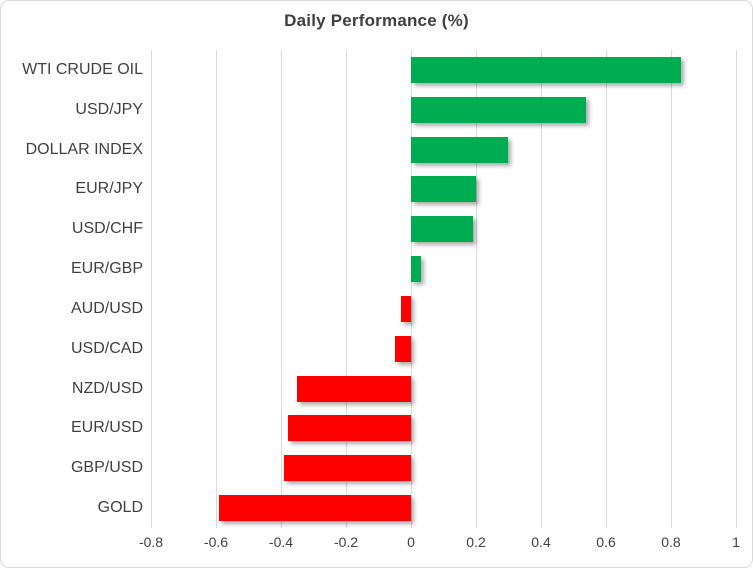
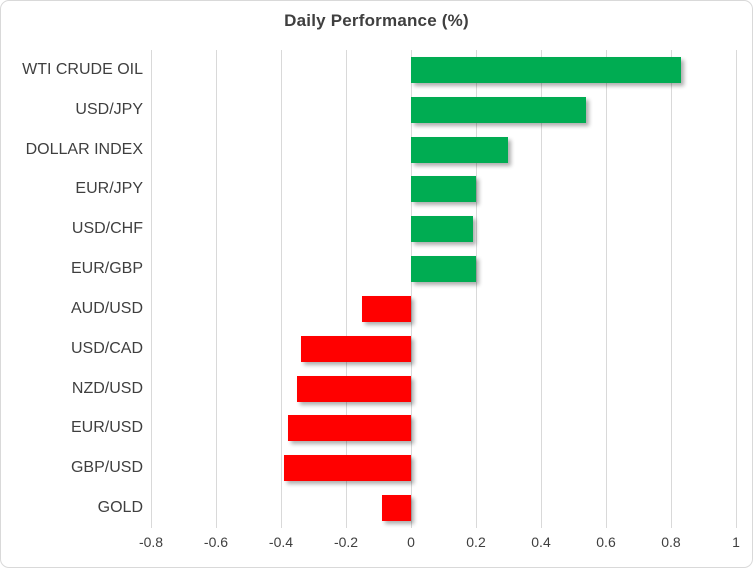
EUR/GBP: 0.03 -> 0.20
AUD/USD: -0.03 -> -0.15
USD/CAD: -0.05 -> -0.34
GOLD: -0.59 -> -0.09
